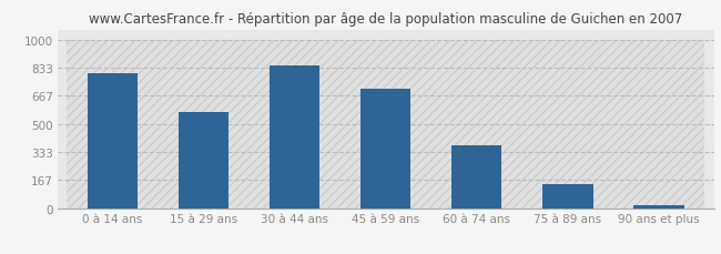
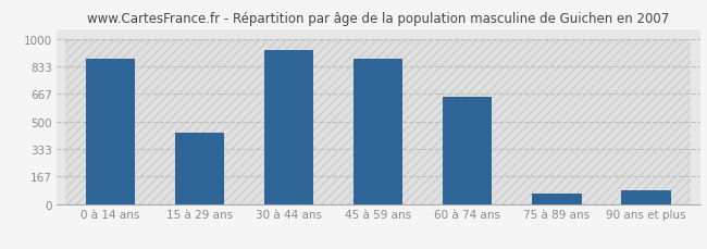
0 à 14 ans: 800 -> 880
15 à 29 ans: 570 -> 430
30 à 44 ans: 850 -> 930
45 à 59 ans: 710 -> 880
60 à 74 ans: 370 -> 650
75 à 89 ans: 140 -> 60
90 ans et plus: 20 -> 80
